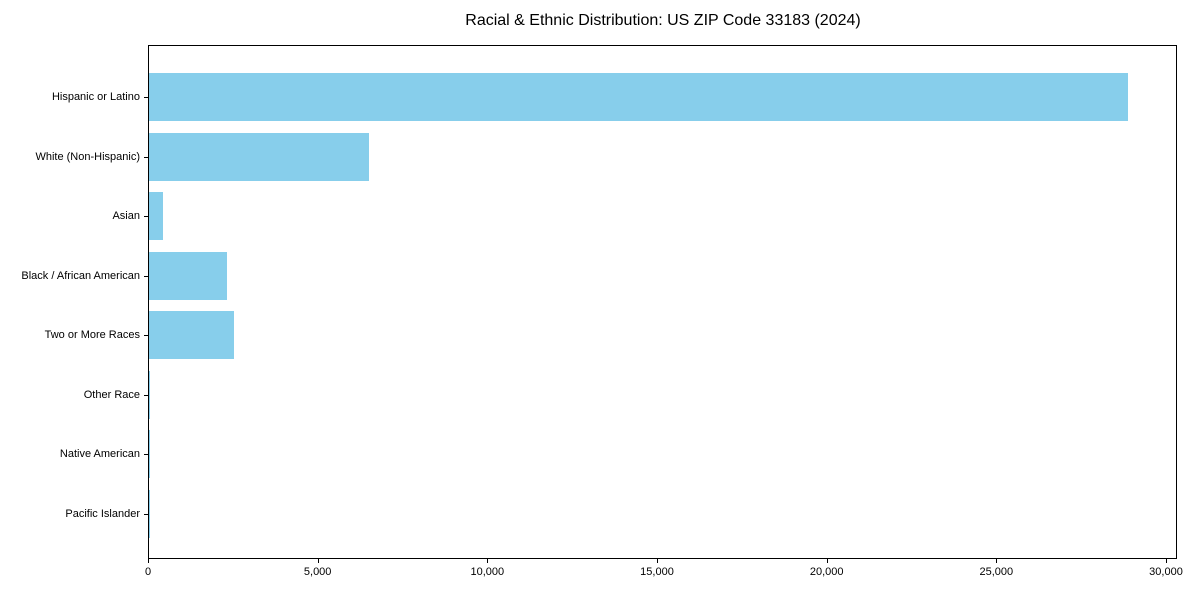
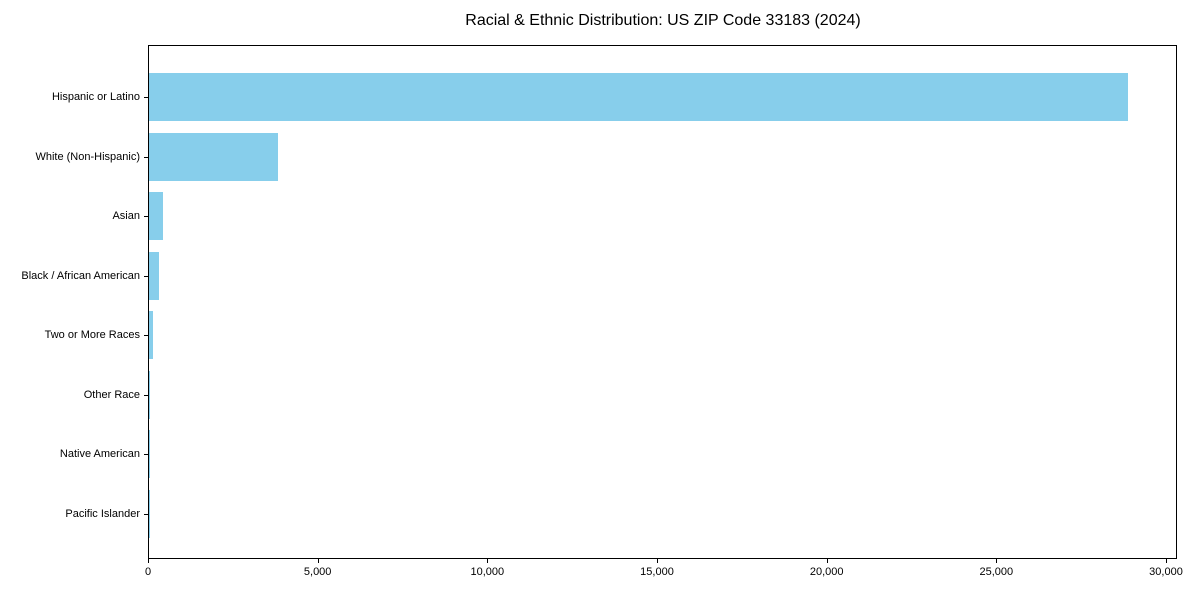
White (Non-Hispanic): 6500 -> 3800
Black / African American: 2300 -> 300
Two or More Races: 2500 -> 100
